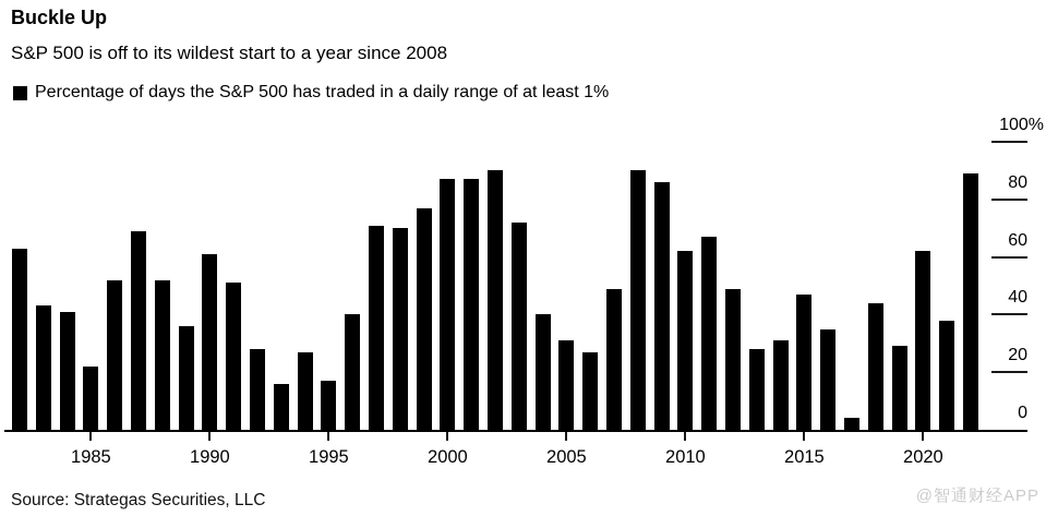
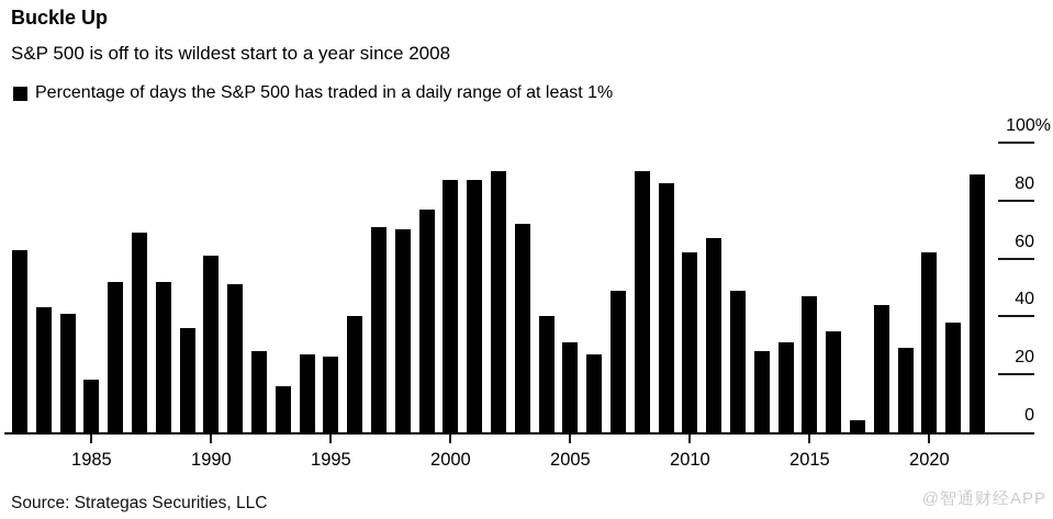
1985: 22 -> 18
1995: 17 -> 26
